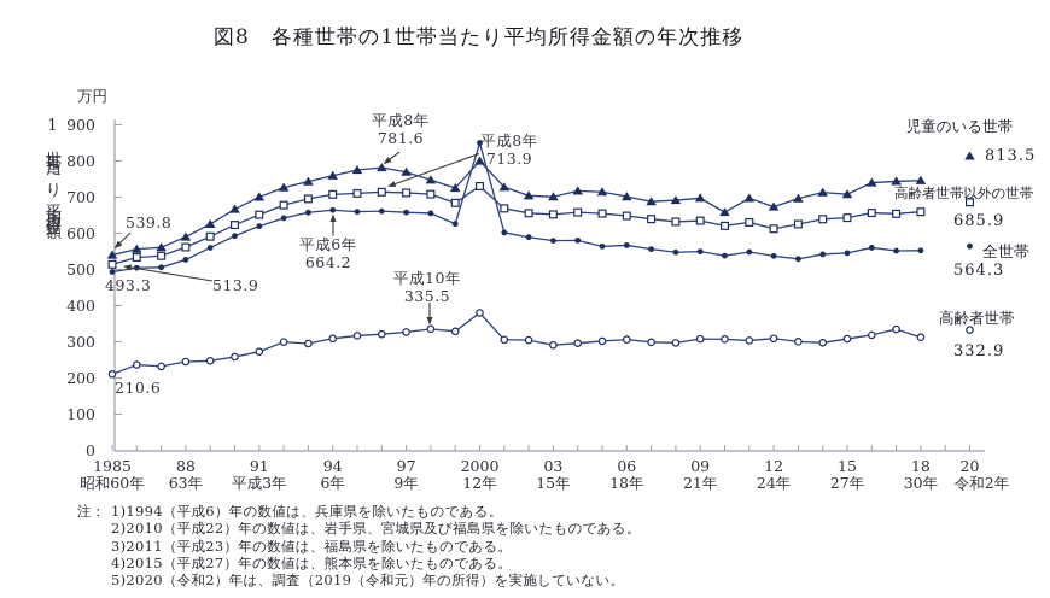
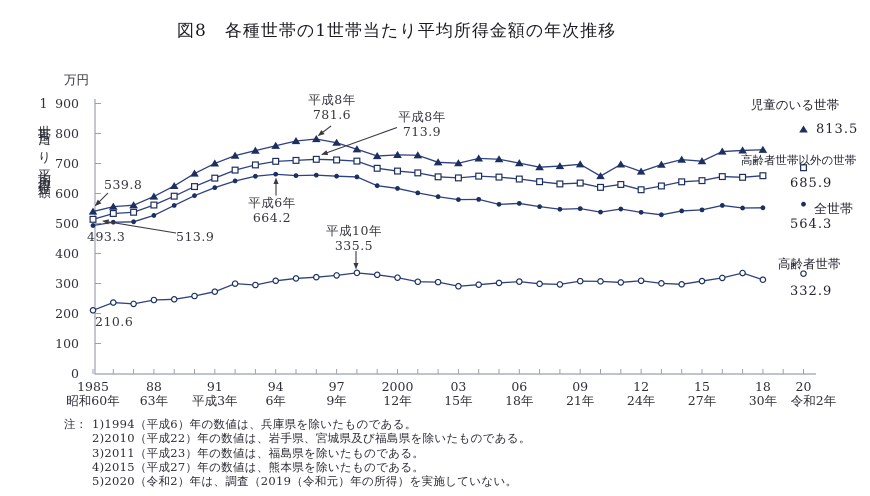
児童のいる世帯/2000: 800 -> 730
高齢者世帯以外の世帯/2000: 730 -> 670
全世帯/2000: 850 -> 620
高齢者世帯/2000: 380 -> 320
